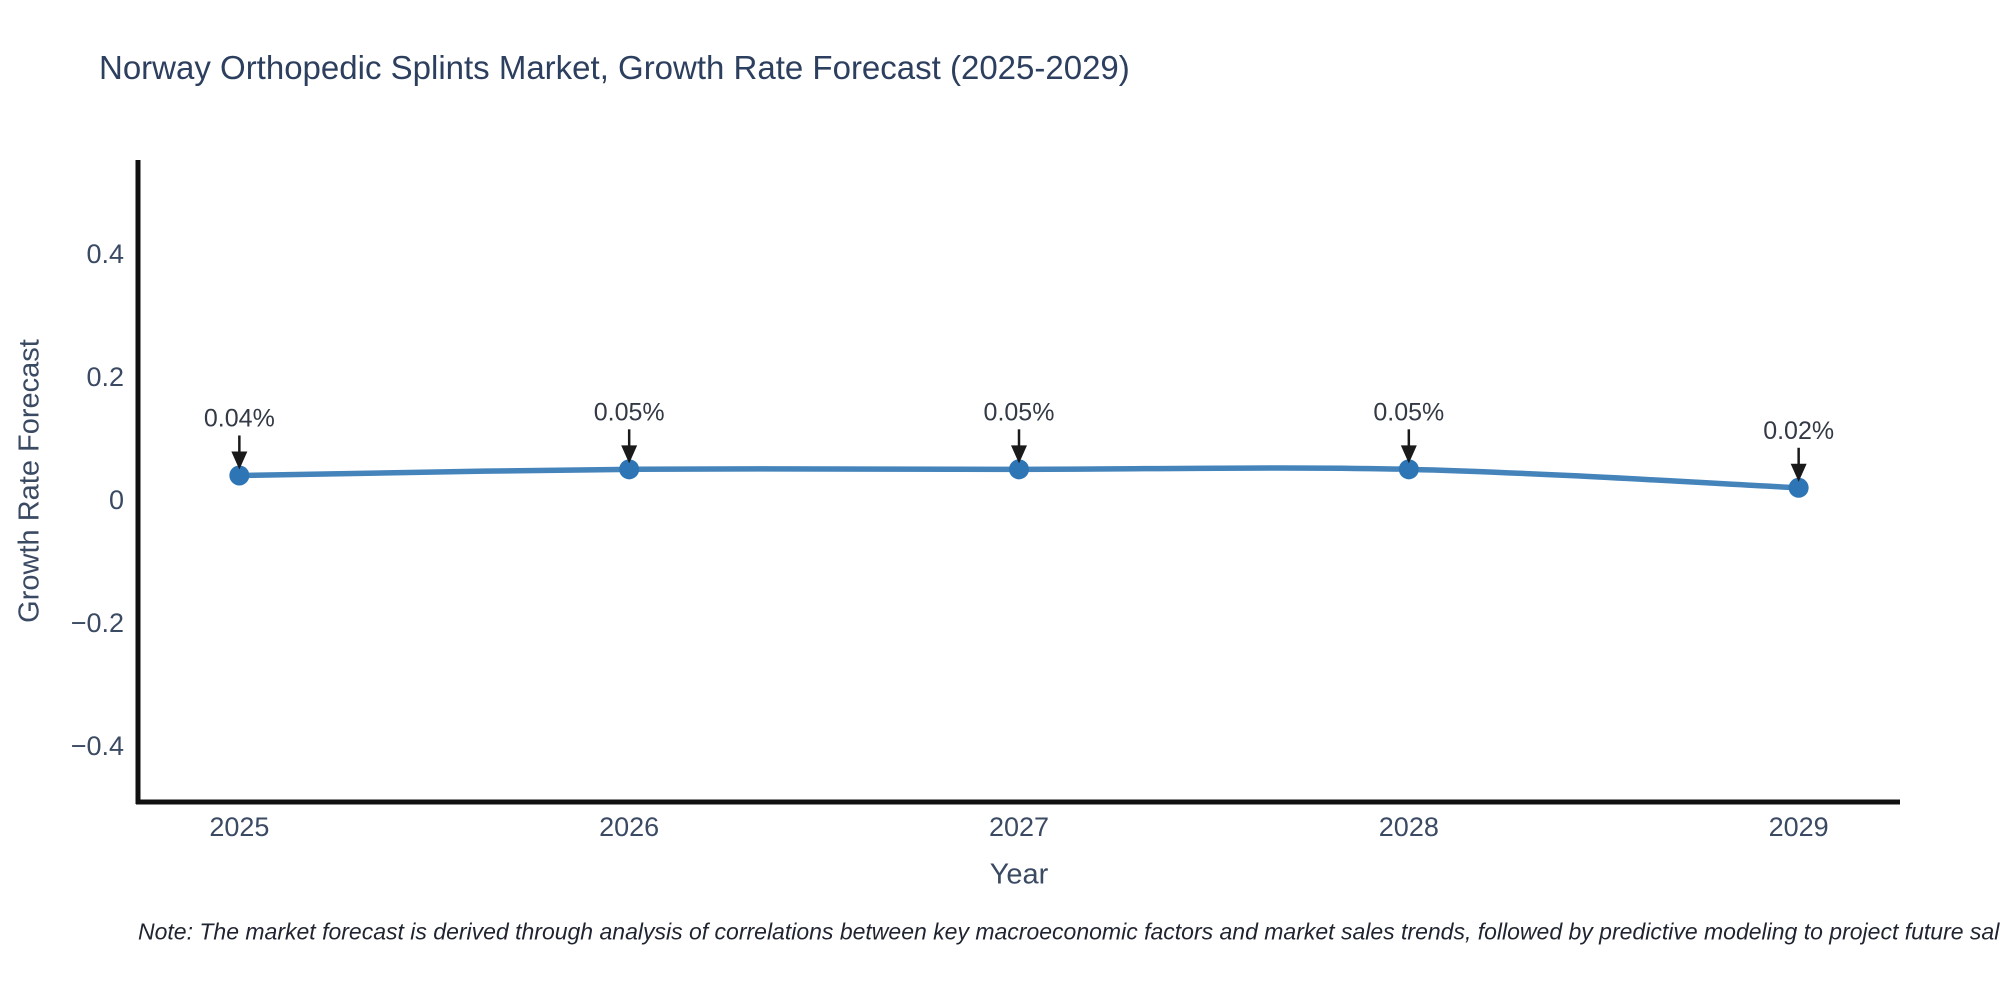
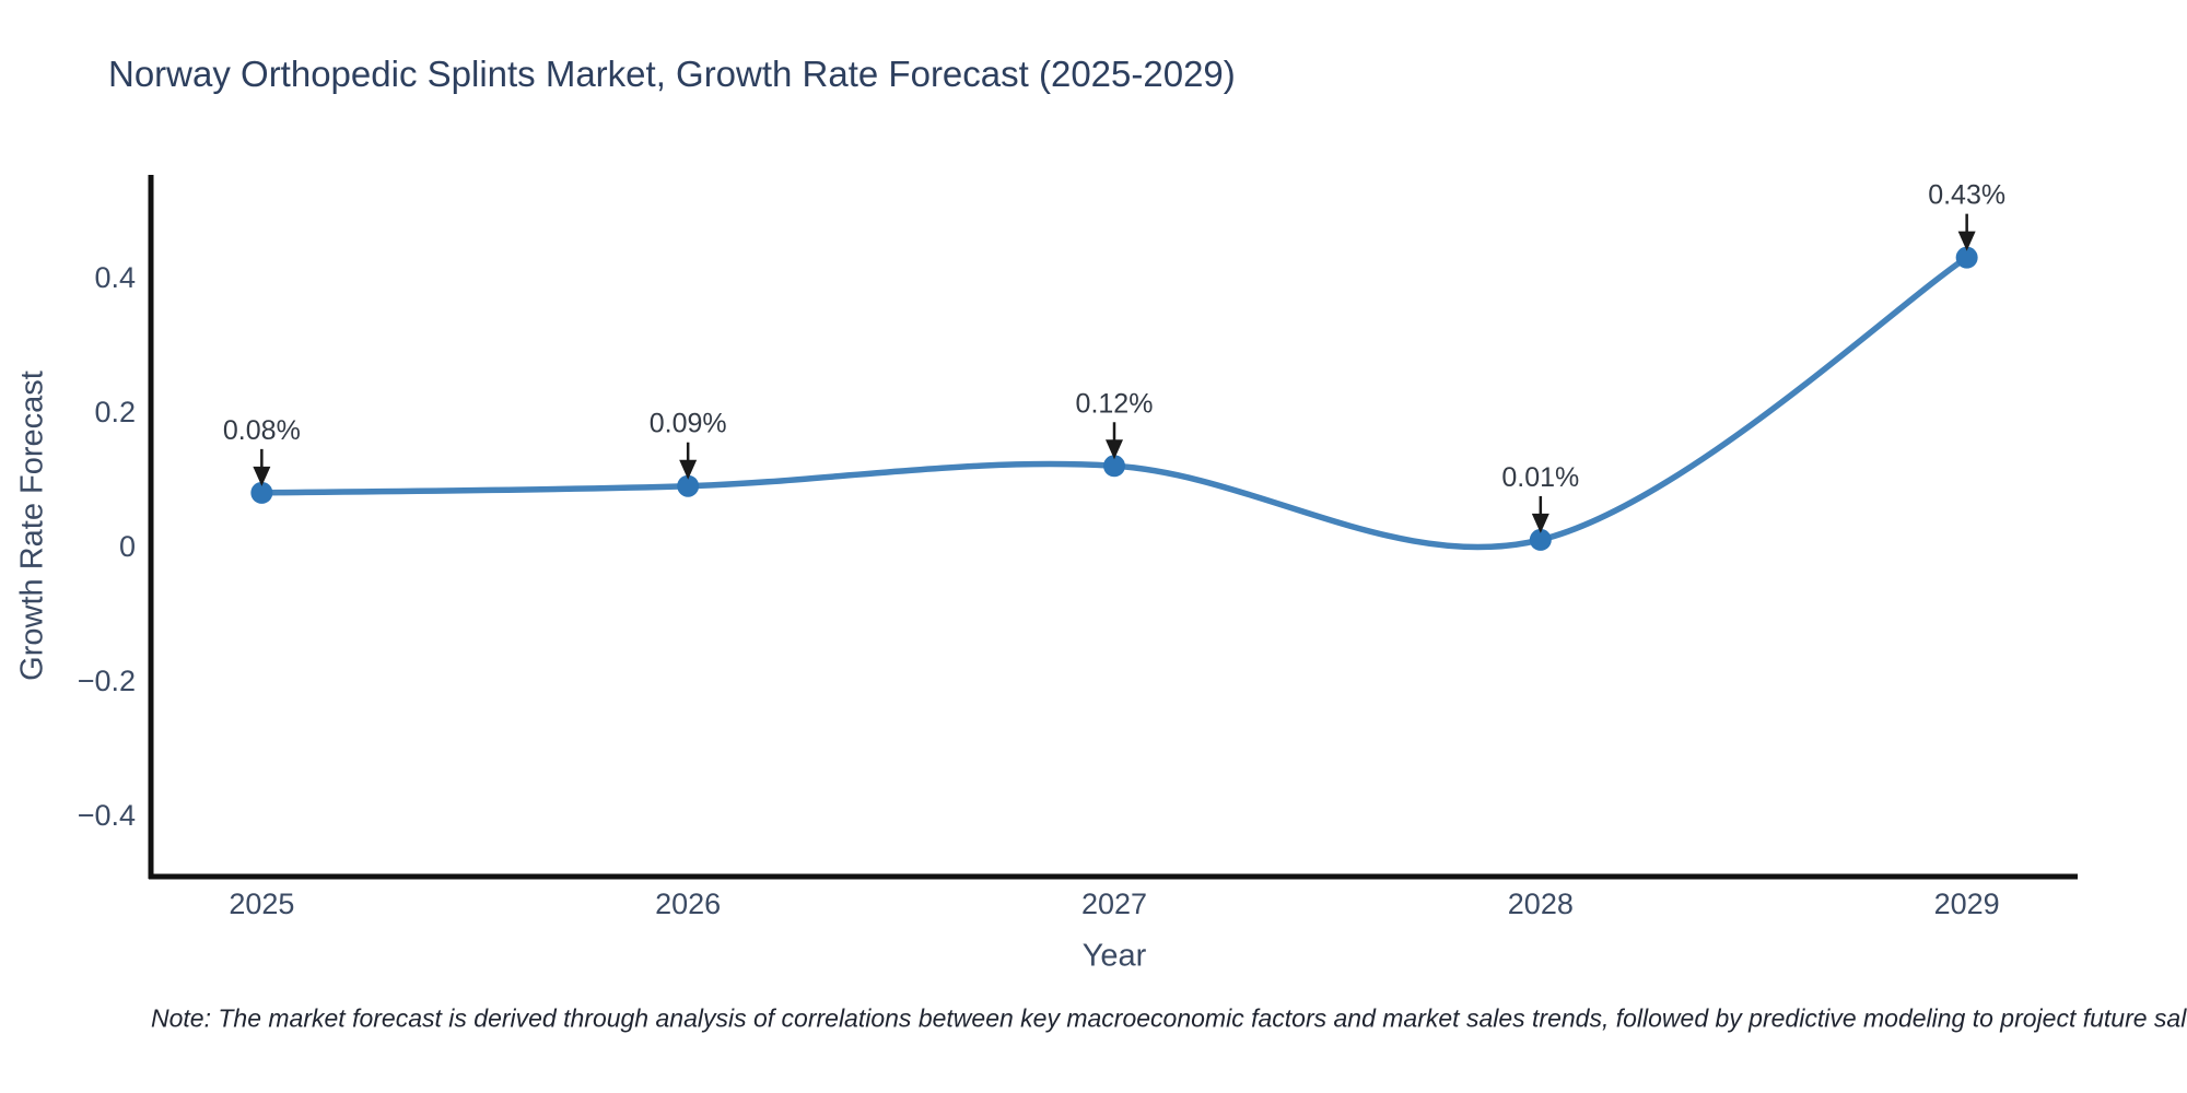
2025: 0.04% -> 0.08%
2026: 0.05% -> 0.09%
2027: 0.05% -> 0.12%
2028: 0.05% -> 0.01%
2029: 0.02% -> 0.43%
